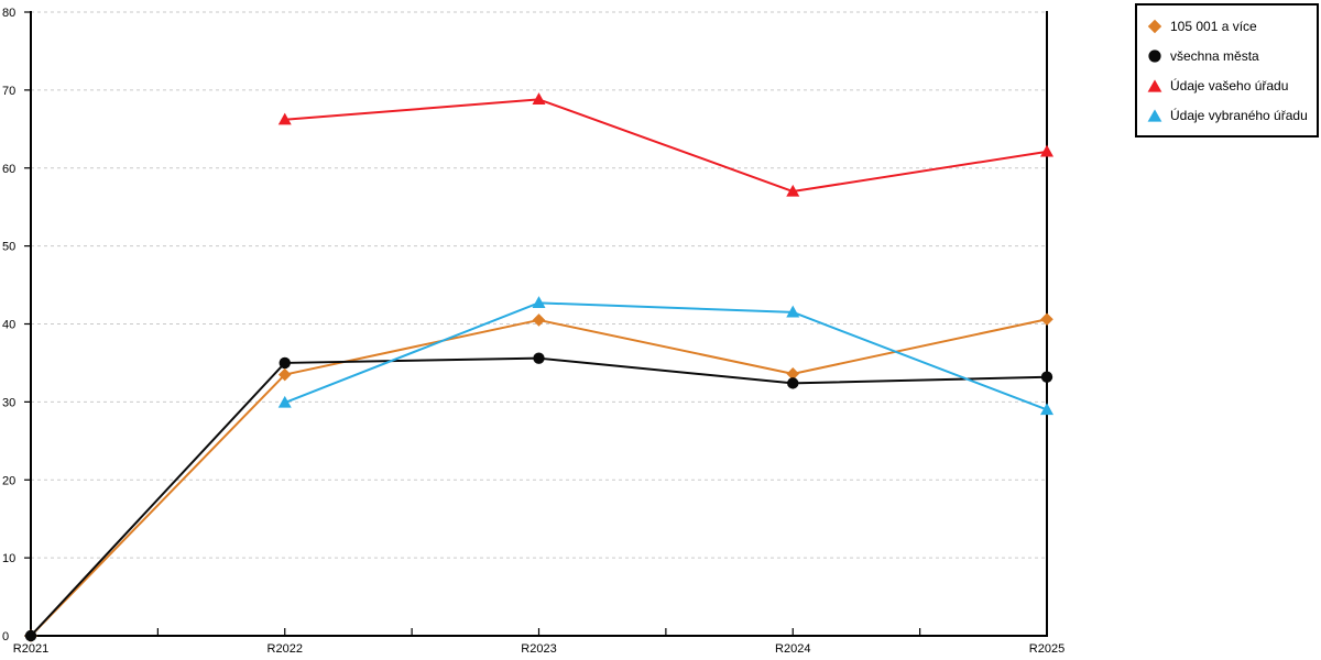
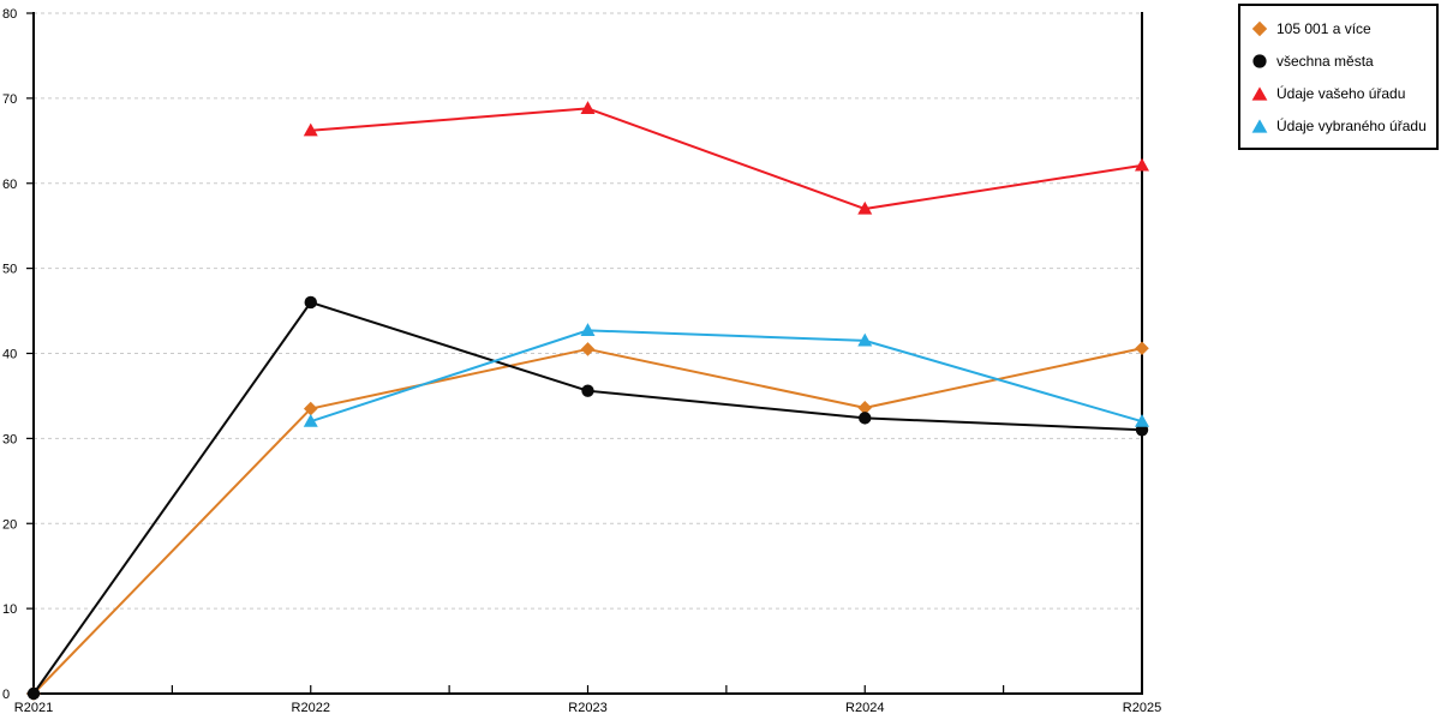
všechna města/R2022: 35 -> 46
Údaje vybraného úřadu/R2022: 30 -> 32
všechna města/R2025: 33 -> 31
Údaje vybraného úřadu/R2025: 29 -> 32
